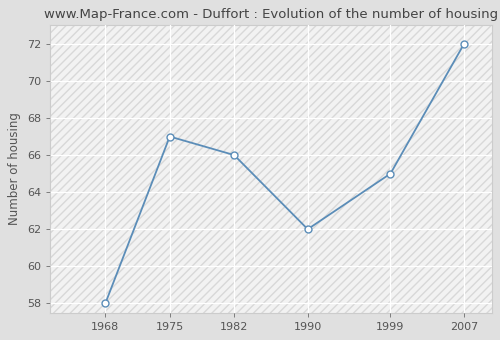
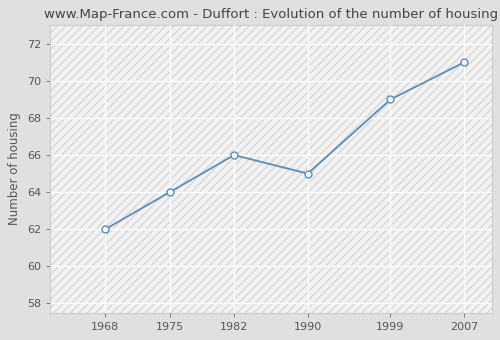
1968: 58 -> 62
1975: 67 -> 64
1990: 62 -> 65
1999: 65 -> 69
2007: 72 -> 71
